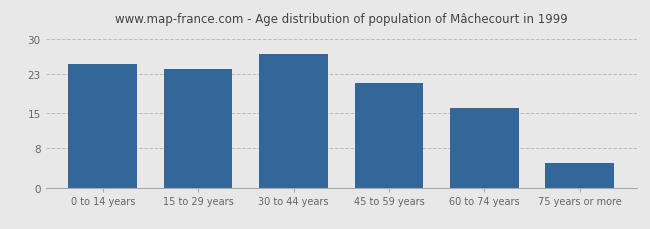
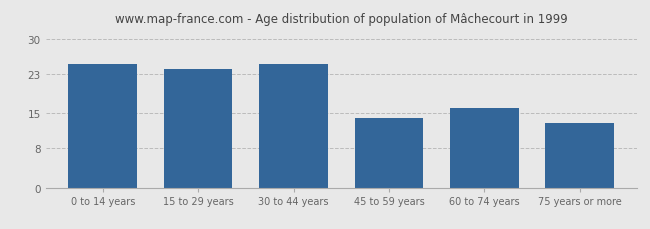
30 to 44 years: 27 -> 25
45 to 59 years: 21 -> 14
75 years or more: 5 -> 13
